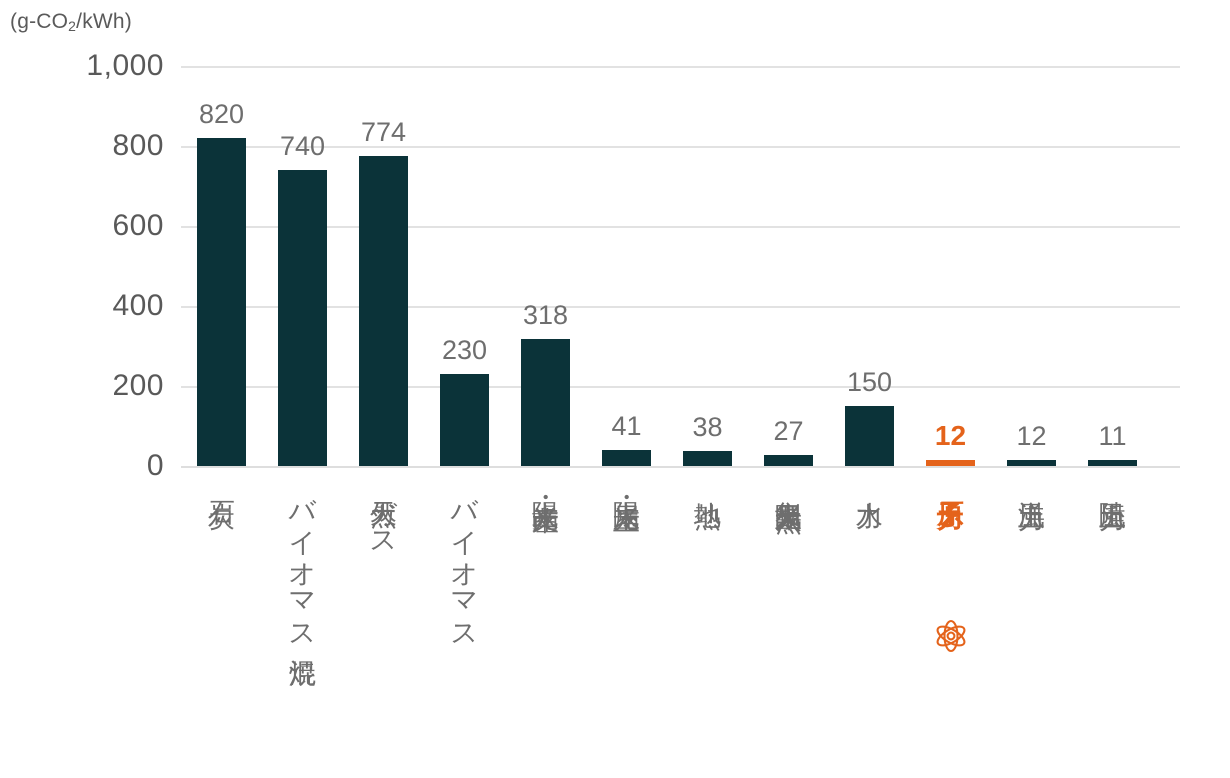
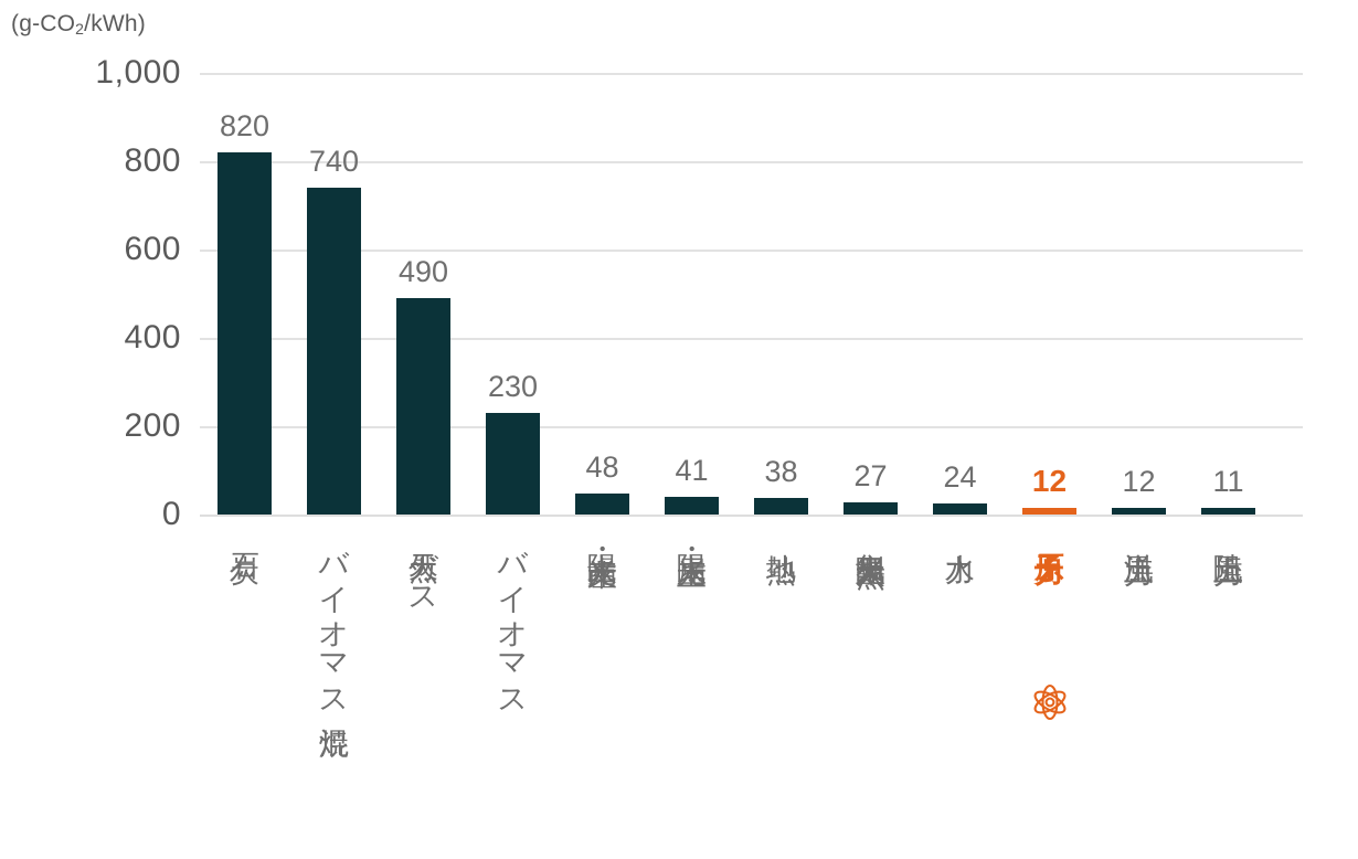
天然ガス: 774 -> 490
太陽光・産業: 318 -> 48
水力: 150 -> 24
